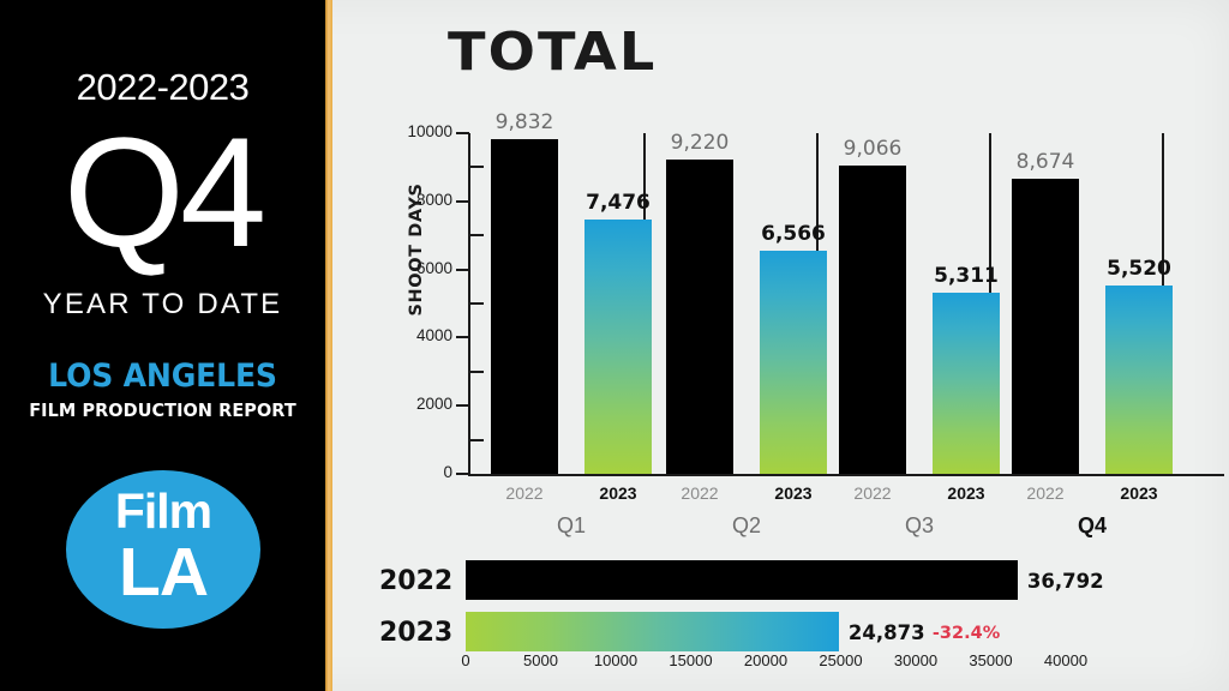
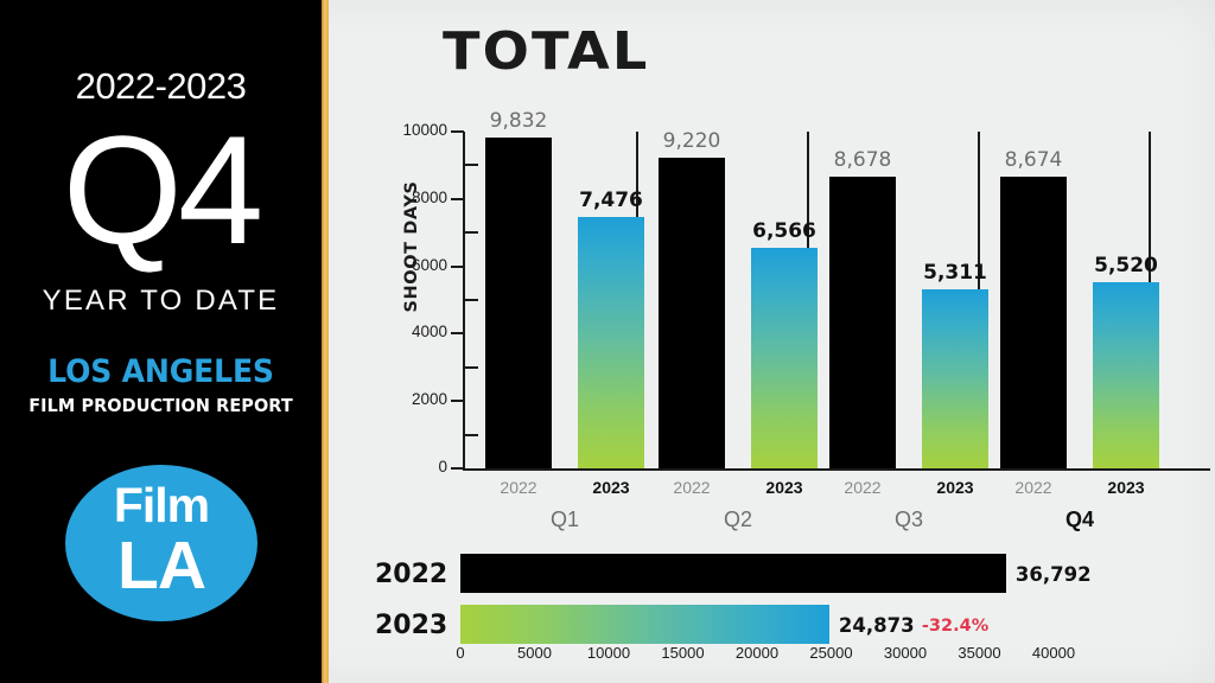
2022/Q3: 9,066 -> 8,678
